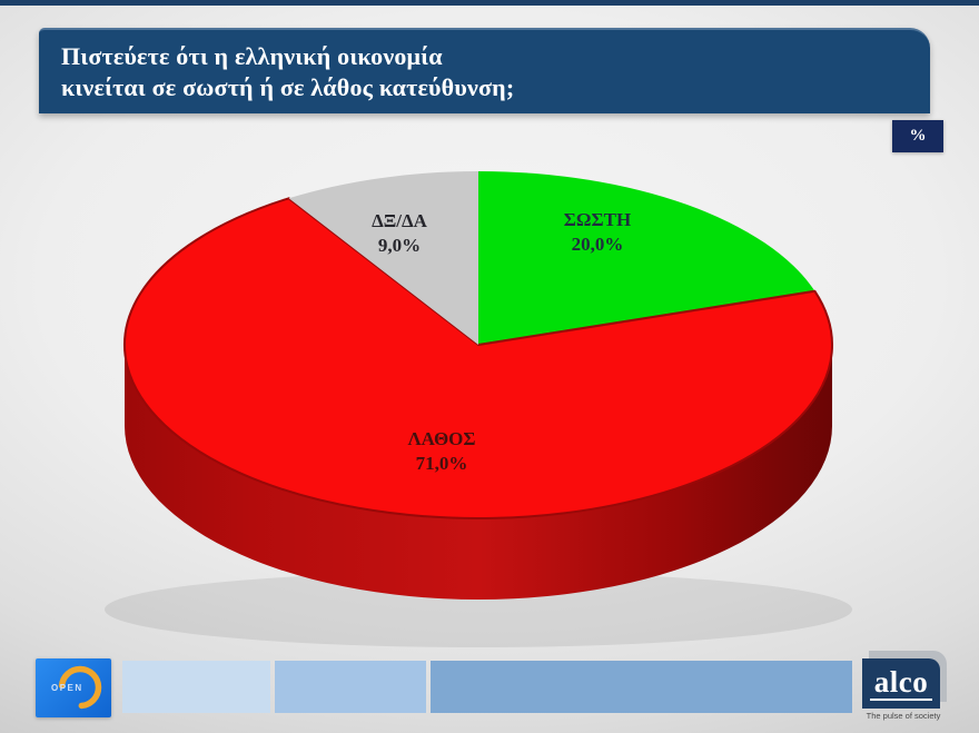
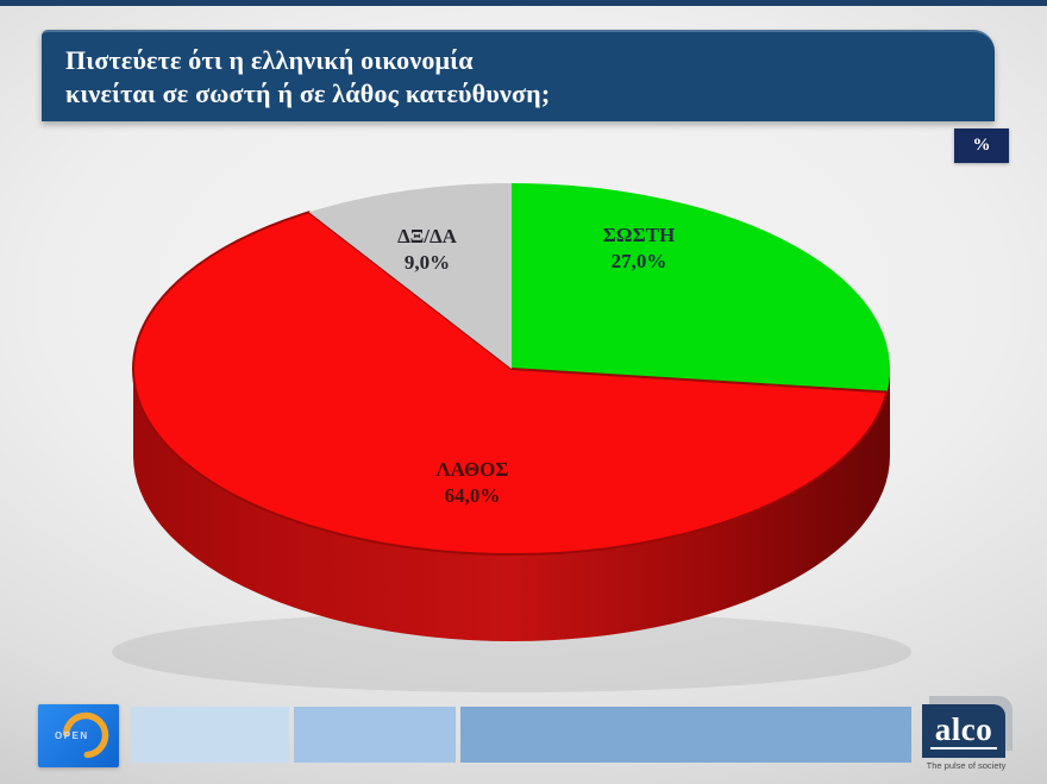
ΣΩΣΤΗ: 20,0% -> 27,0%
ΛΑΘΟΣ: 71,0% -> 64,0%
